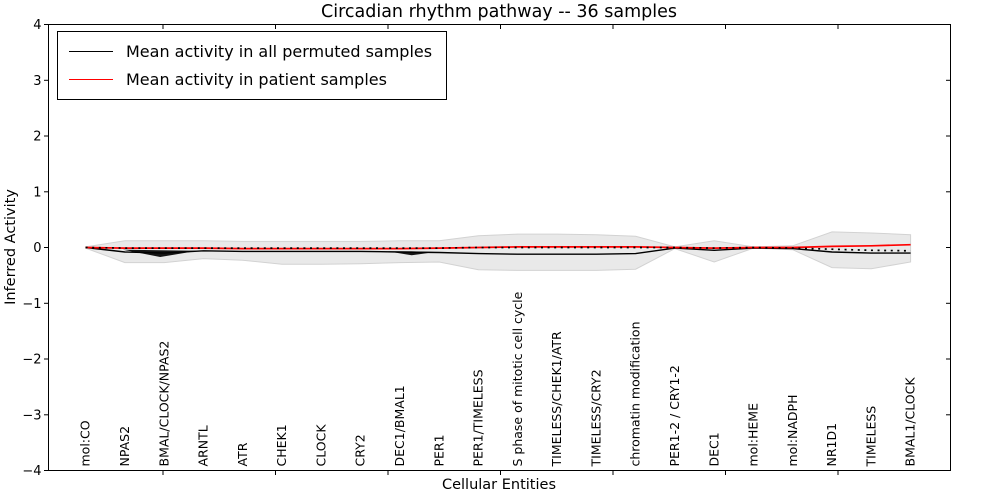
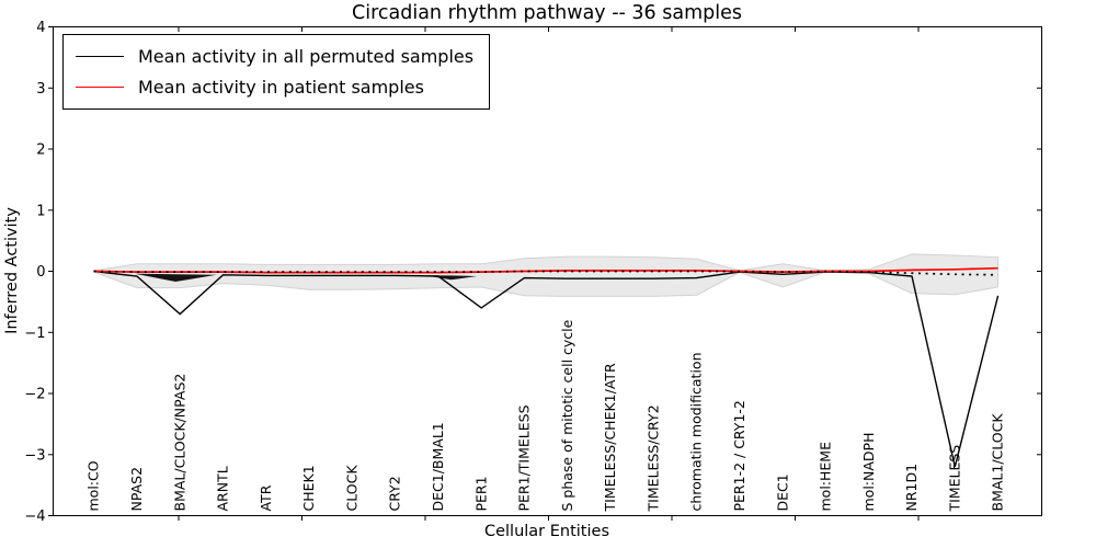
Mean activity in all permuted samples/BMAL/CLOCK/NPAS2: -0.1 -> -0.7
Mean activity in all permuted samples/PER1: -0.1 -> -0.6
Mean activity in all permuted samples/TIMELESS: -0.1 -> -3.2
Mean activity in all permuted samples/BMAL1/CLOCK: -0.1 -> -0.4
